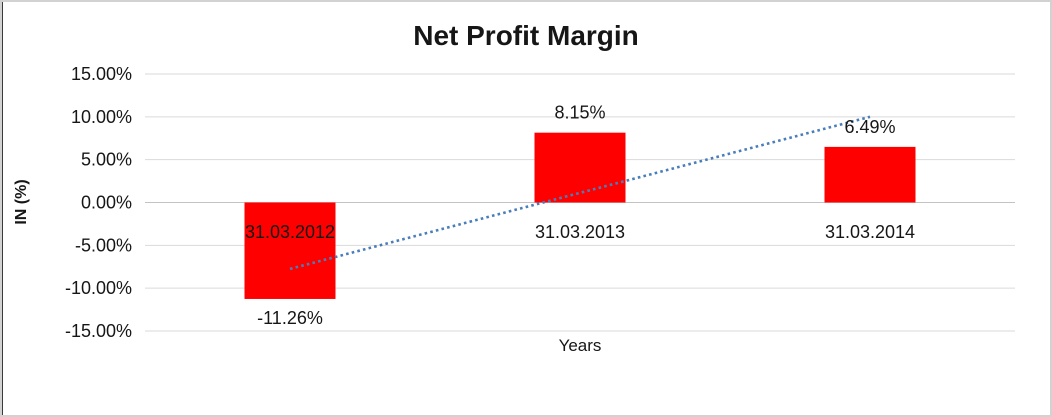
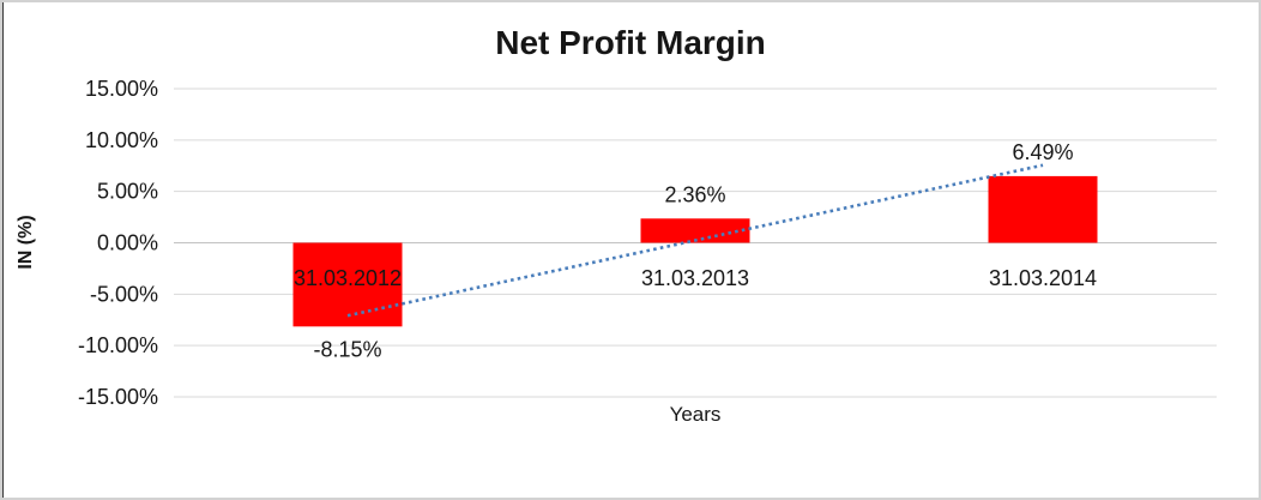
31.03.2012: -11.26% -> -8.15%
31.03.2013: 8.15% -> 2.36%
